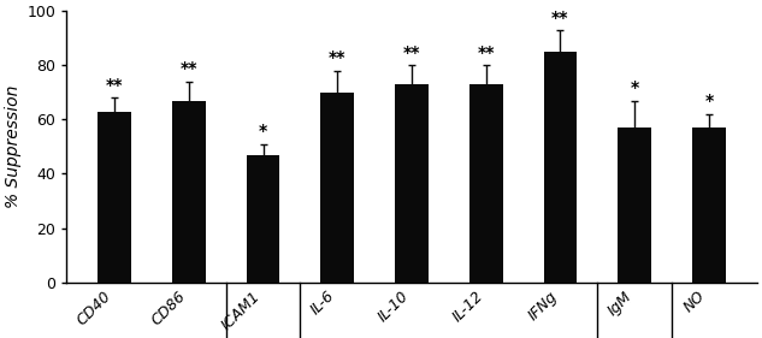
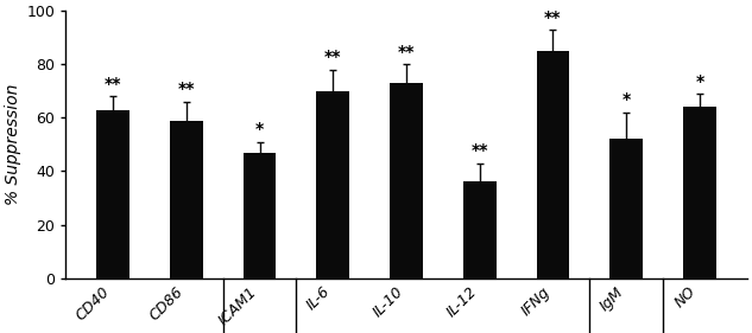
CD86: 67 -> 59
IL-12: 73 -> 36
IgM: 57 -> 52
NO: 57 -> 64
